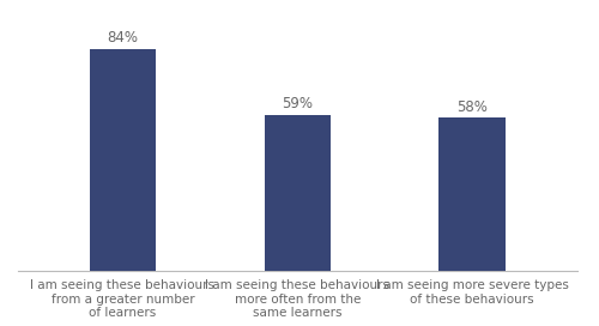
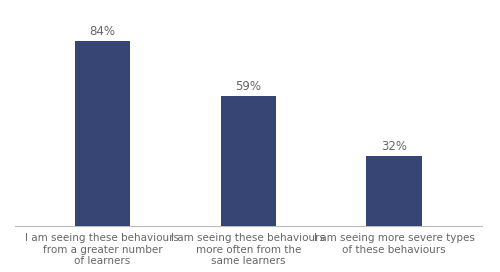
I am seeing more severe types of these behaviours: 58% -> 32%
